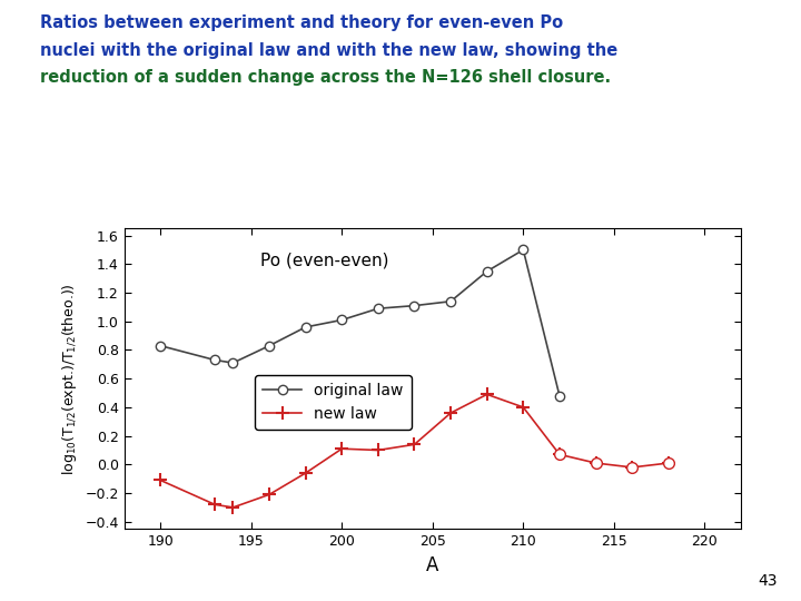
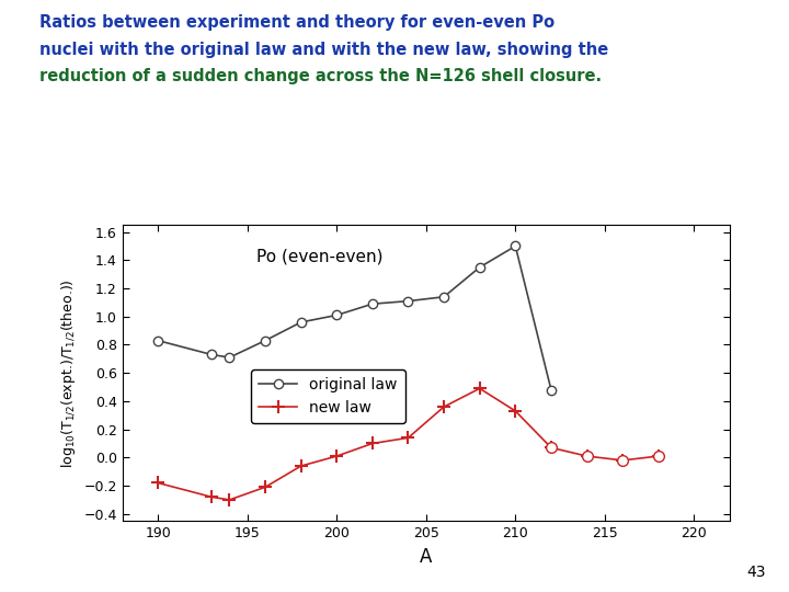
new law/190: -0.11 -> -0.18
new law/200: 0.11 -> 0.01
new law/210: 0.40 -> 0.33
